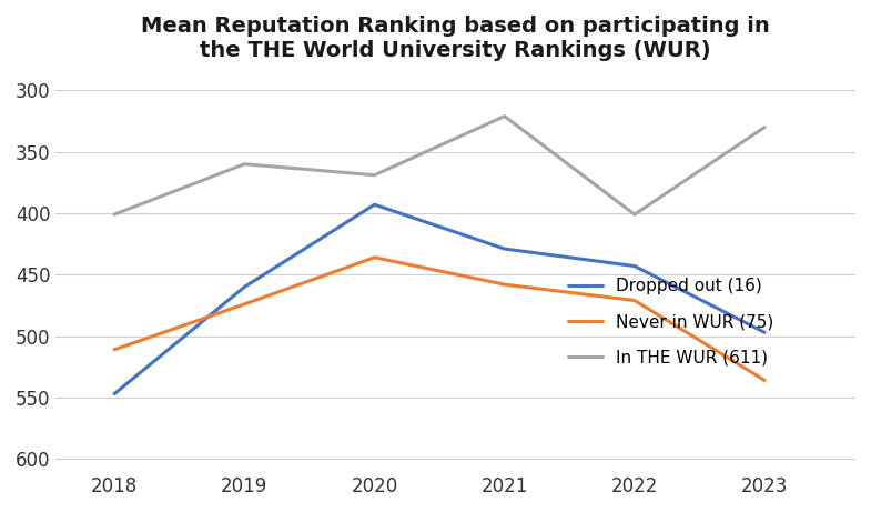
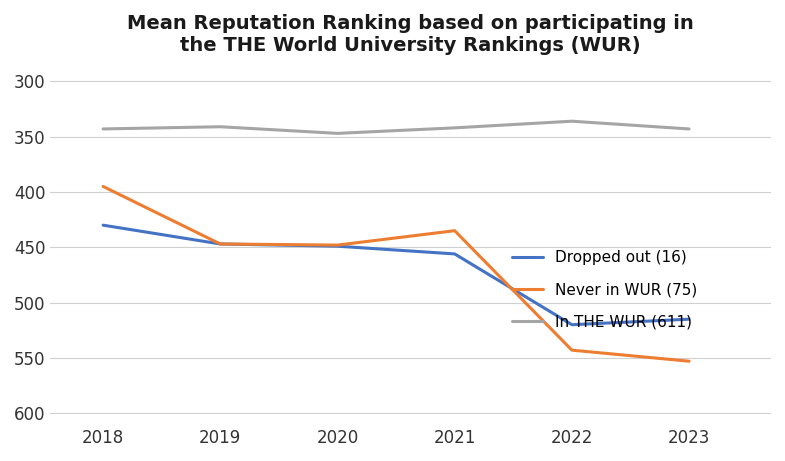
Dropped out (16)/2018: 547 -> 430
Never in WUR (75)/2018: 511 -> 395
In THE WUR (611)/2018: 401 -> 343
Dropped out (16)/2019: 460 -> 447
Never in WUR (75)/2019: 474 -> 447
In THE WUR (611)/2019: 360 -> 341
Dropped out (16)/2020: 393 -> 449
Never in WUR (75)/2020: 436 -> 448
In THE WUR (611)/2020: 369 -> 347
Dropped out (16)/2021: 429 -> 456
Never in WUR (75)/2021: 458 -> 435
In THE WUR (611)/2021: 321 -> 342
Dropped out (16)/2022: 443 -> 520
Never in WUR (75)/2022: 471 -> 543
In THE WUR (611)/2022: 401 -> 336
Dropped out (16)/2023: 497 -> 515
Never in WUR (75)/2023: 536 -> 553
In THE WUR (611)/2023: 330 -> 343
